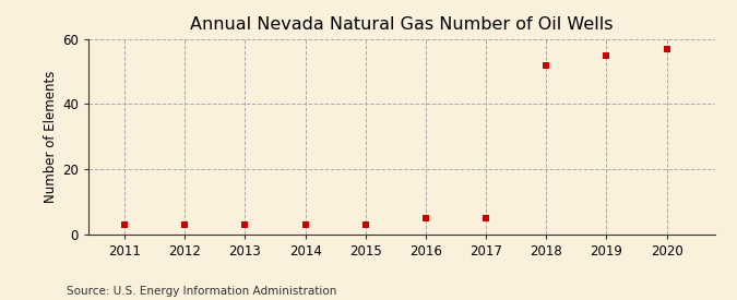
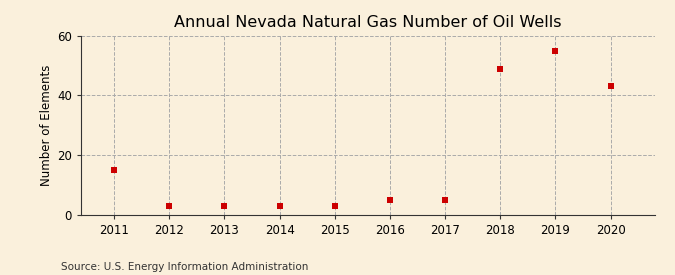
2011: 3 -> 15
2018: 52 -> 49
2020: 57 -> 43
